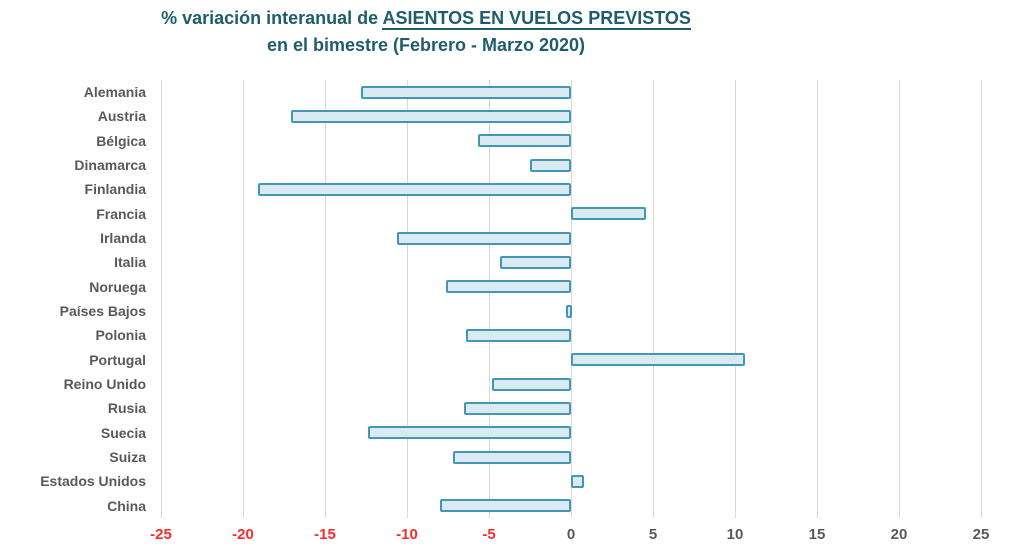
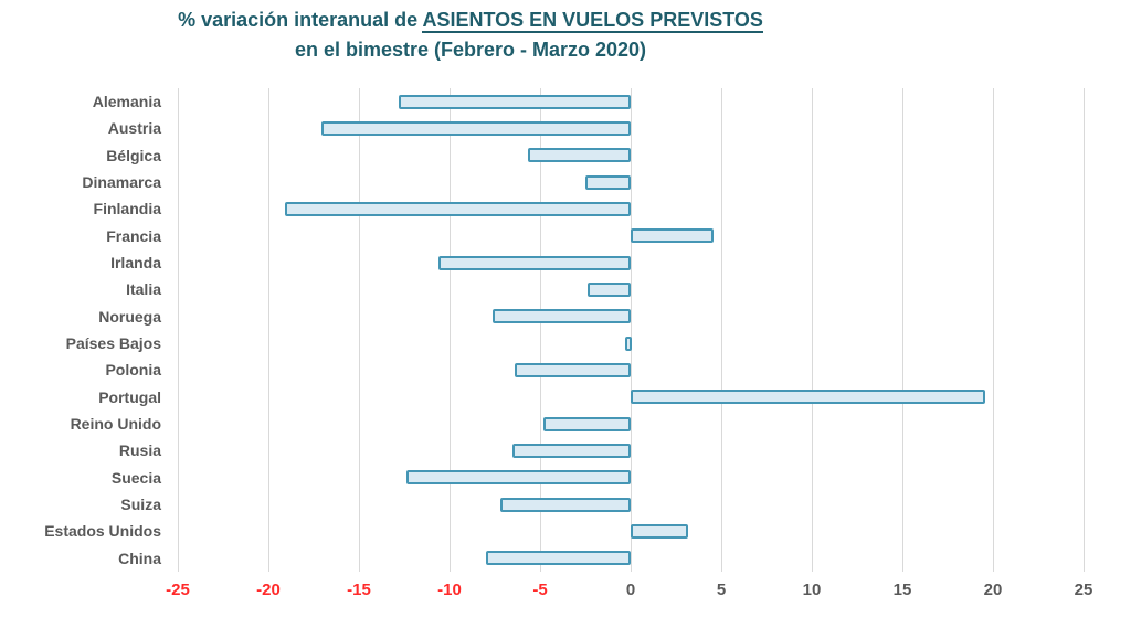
Italia: -4.3 -> -2.4
Portugal: 10.6 -> 19.6
Estados Unidos: 0.8 -> 3.2
